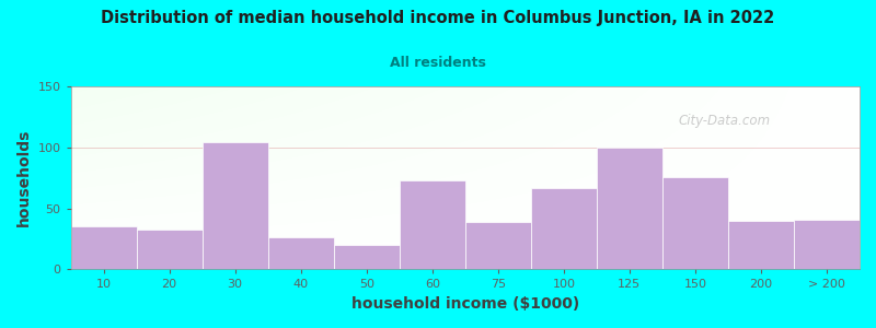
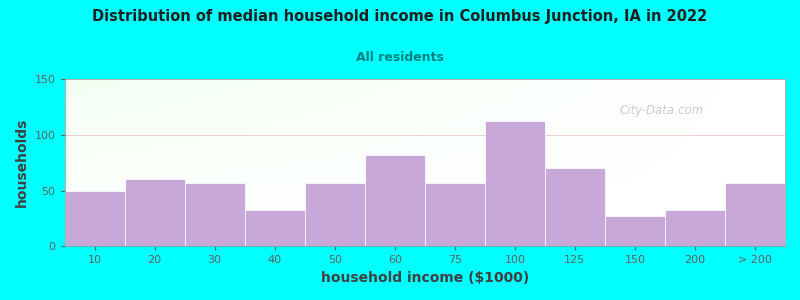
10: 35 -> 50
20: 33 -> 60
30: 104 -> 57
40: 26 -> 33
50: 20 -> 57
60: 73 -> 82
75: 39 -> 57
100: 67 -> 112
125: 100 -> 70
150: 76 -> 27
200: 40 -> 33
> 200: 41 -> 57
